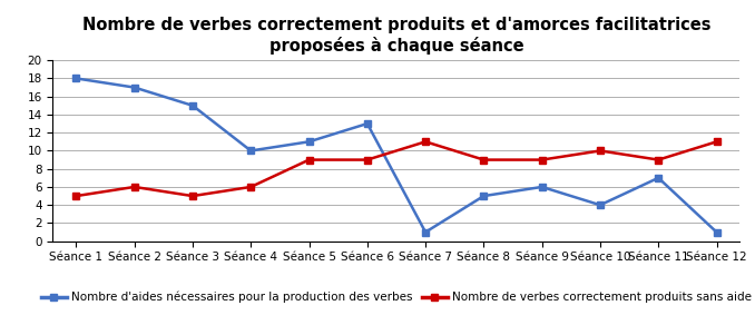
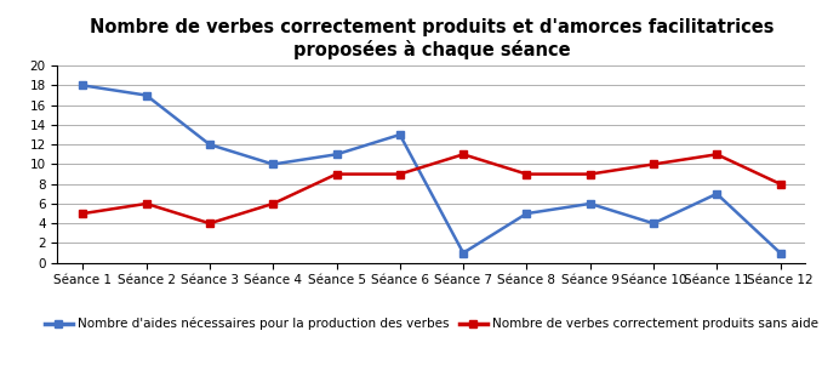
Nombre d'aides nécessaires pour la production des verbes/Séance 3: 15 -> 12
Nombre de verbes correctement produits sans aide/Séance 3: 5 -> 4
Nombre de verbes correctement produits sans aide/Séance 11: 9 -> 11
Nombre de verbes correctement produits sans aide/Séance 12: 11 -> 8
